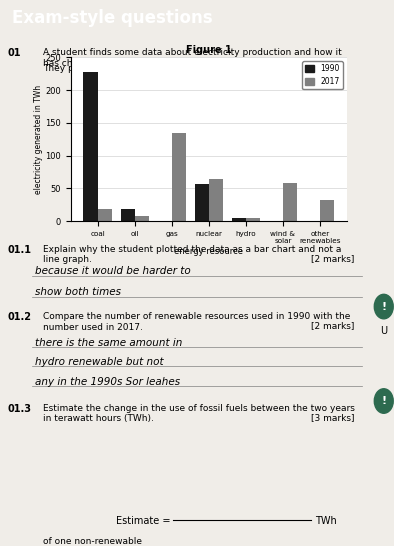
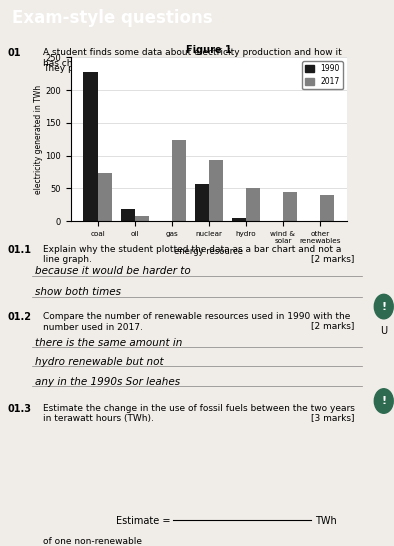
2017/coal: 18 -> 74
2017/gas: 135 -> 124
2017/nuclear: 65 -> 94
2017/hydro: 5 -> 50
2017/wind & solar: 58 -> 44
2017/other renewables: 32 -> 40
